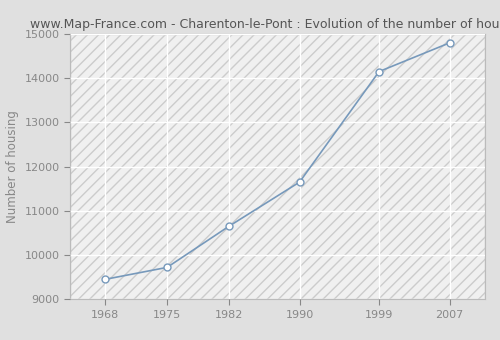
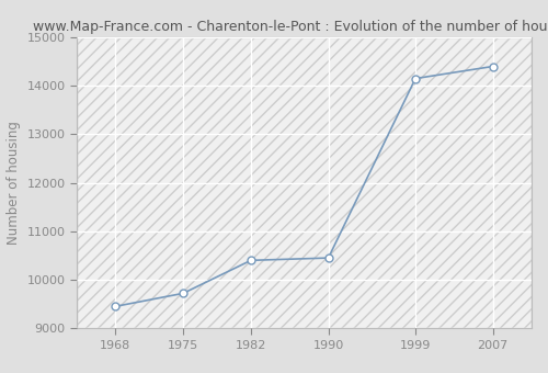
1982: 10650 -> 10400
1990: 11650 -> 10450
2007: 14800 -> 14400
